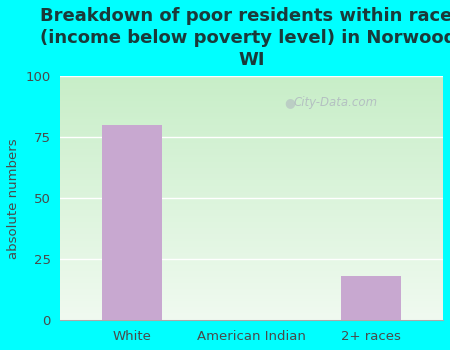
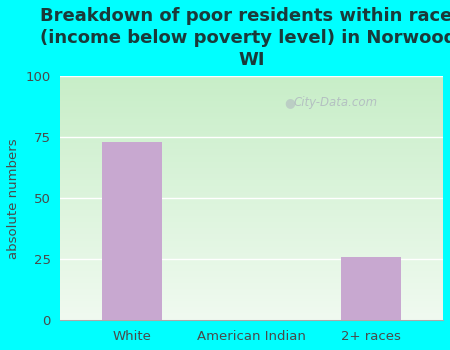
White: 80 -> 73
2+ races: 18 -> 26
